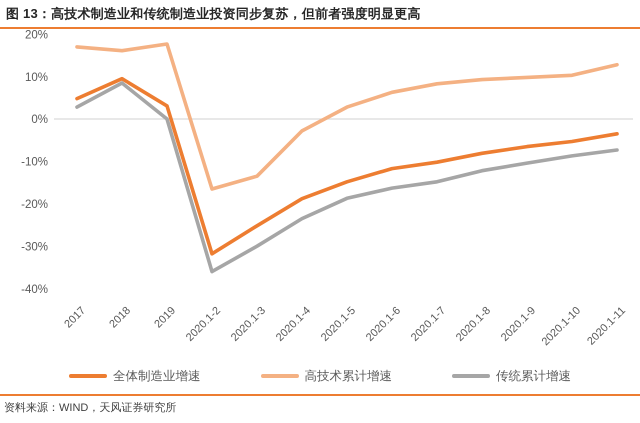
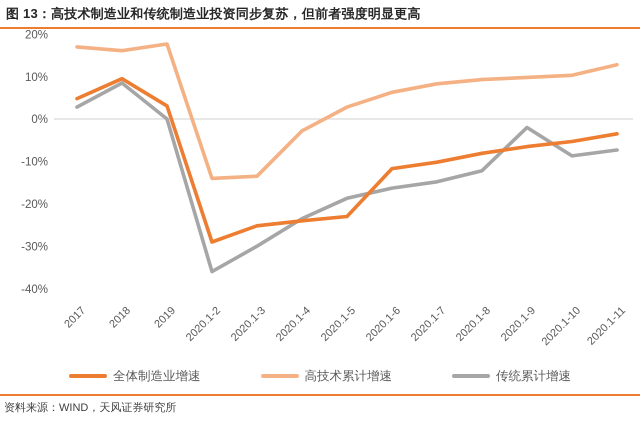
全体制造业增速/2020.1-2: -32% -> -29%
高技术累计增速/2020.1-2: -16% -> -14%
全体制造业增速/2020.1-4: -19% -> -24%
全体制造业增速/2020.1-5: -15% -> -23%
传统累计增速/2020.1-9: -10% -> -2%
